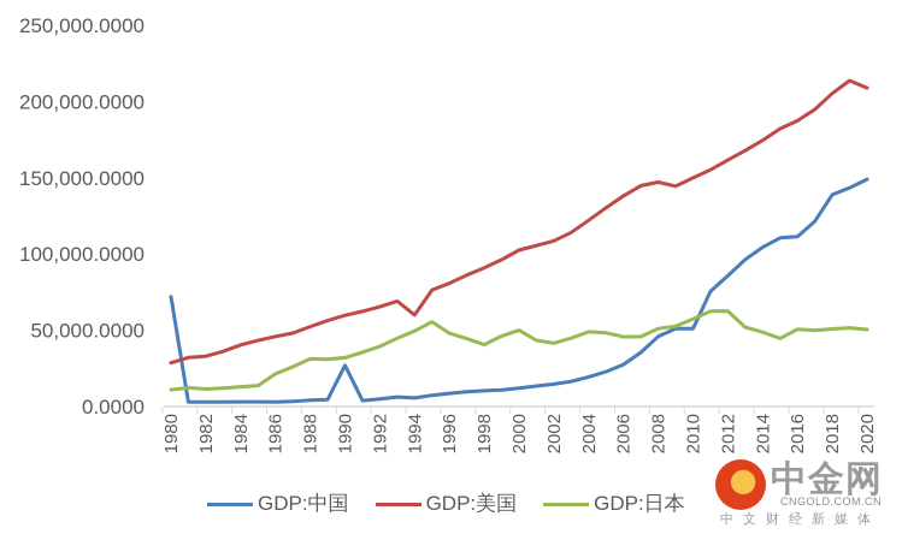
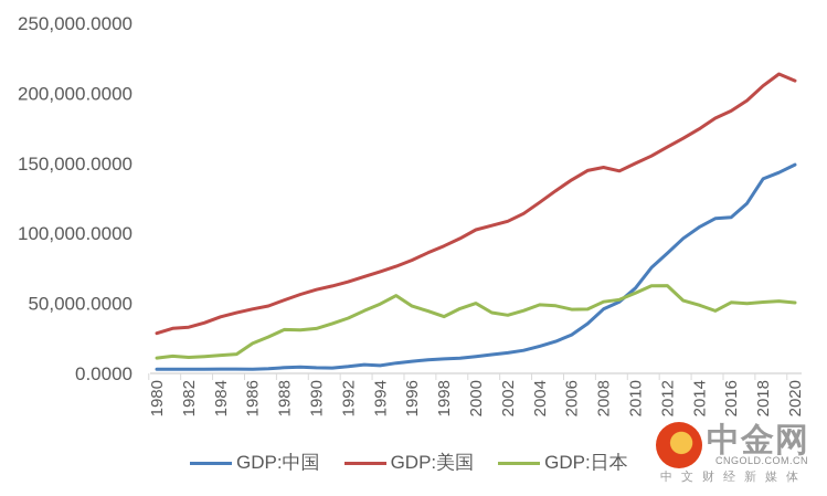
GDP:中国/1980: 72000 -> 3000
GDP:中国/1990: 27000 -> 4000
GDP:美国/1994: 60000 -> 73000
GDP:中国/2010: 51000 -> 61000
